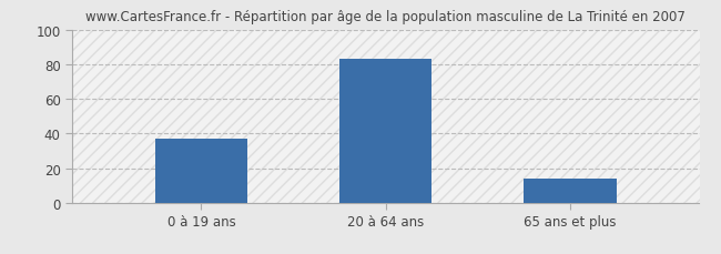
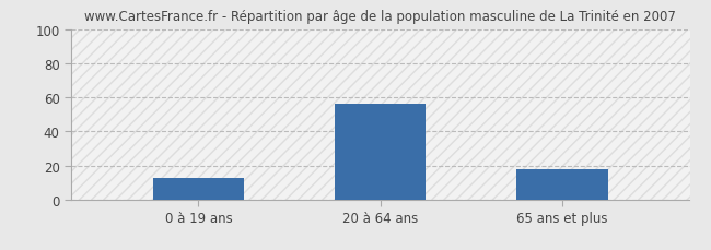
0 à 19 ans: 37 -> 13
20 à 64 ans: 83 -> 56
65 ans et plus: 14 -> 18
